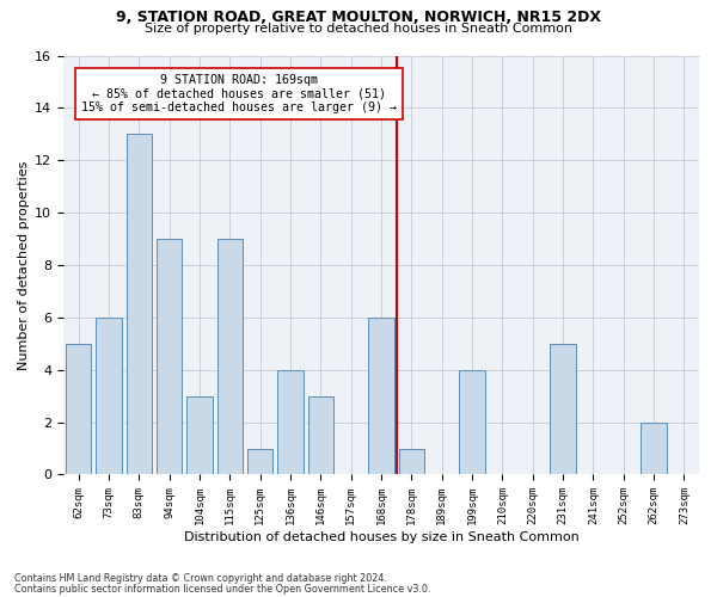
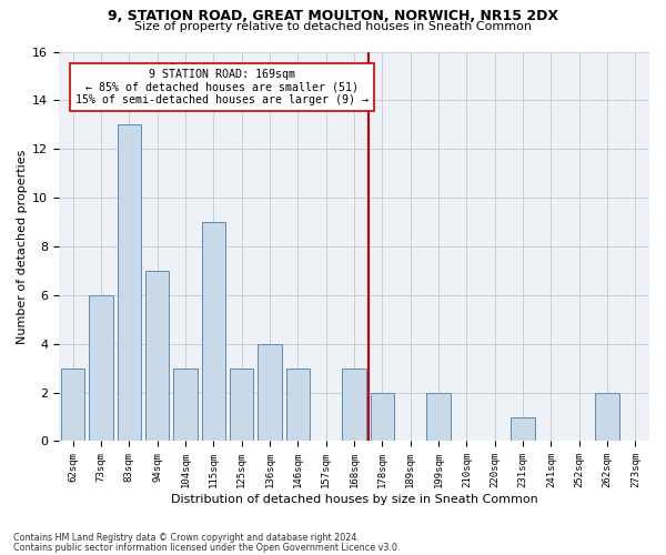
62sqm: 5 -> 3
94sqm: 9 -> 7
125sqm: 1 -> 3
168sqm: 6 -> 3
178sqm: 1 -> 2
199sqm: 4 -> 2
231sqm: 5 -> 1
